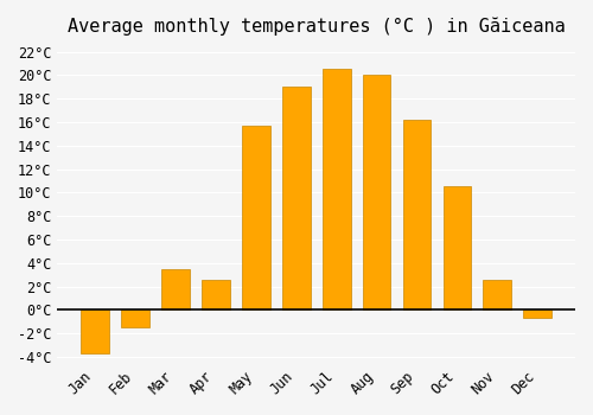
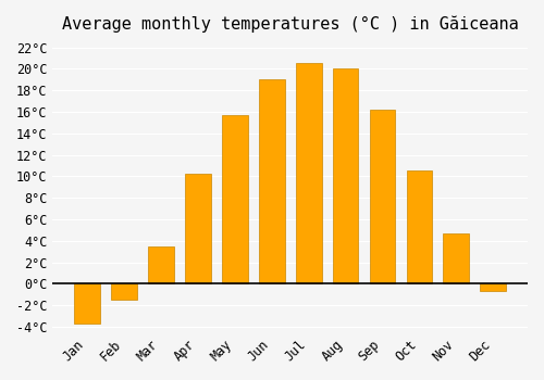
Apr: 2.6°C -> 10.2°C
Nov: 2.6°C -> 4.7°C
